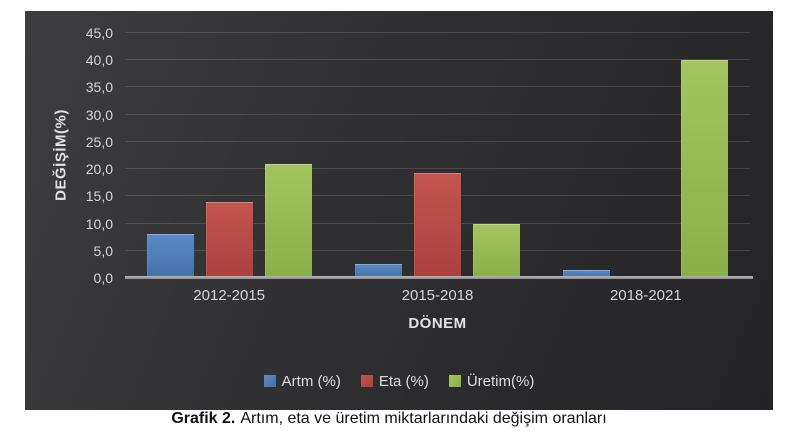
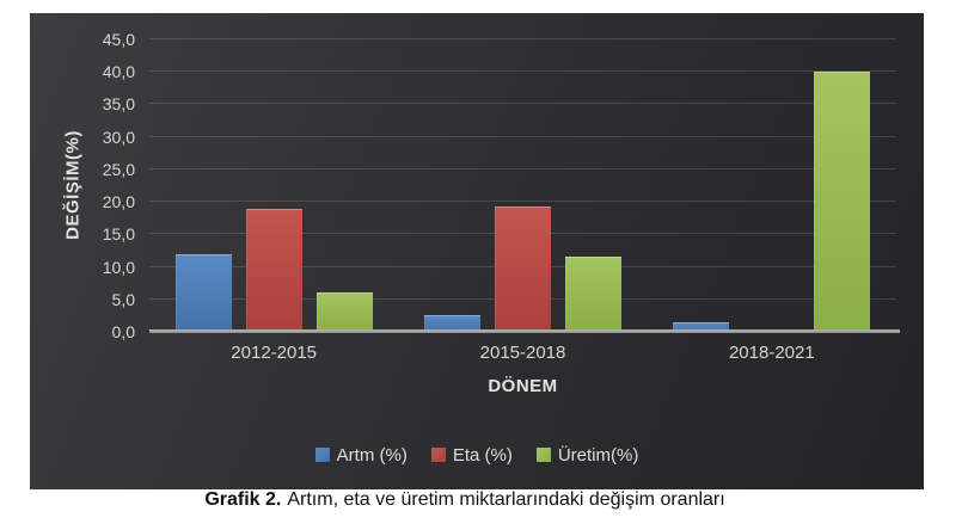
Artm (%)/2012-2015: 8 -> 12
Eta (%)/2012-2015: 14 -> 19
Üretim(%)/2012-2015: 21 -> 6
Üretim(%)/2015-2018: 10 -> 12
